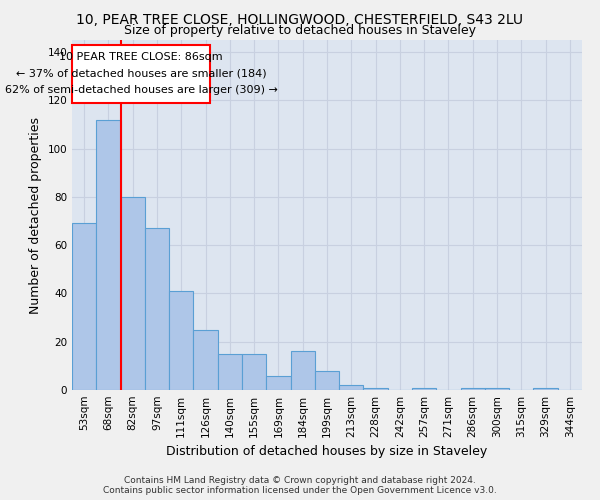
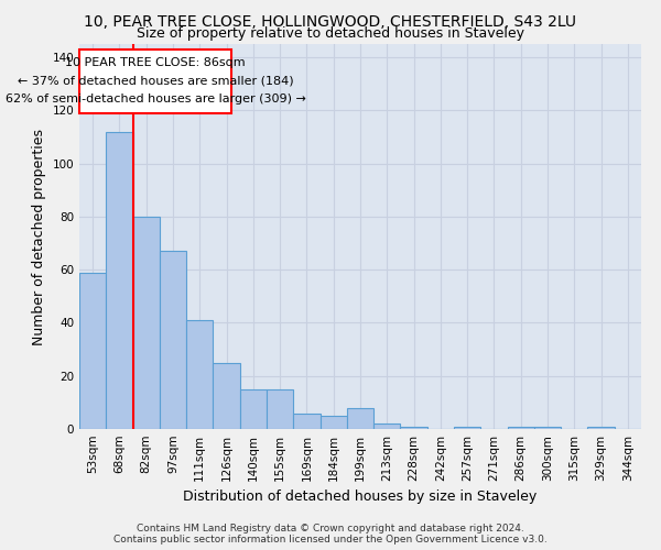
53sqm: 69 -> 59
184sqm: 16 -> 5
